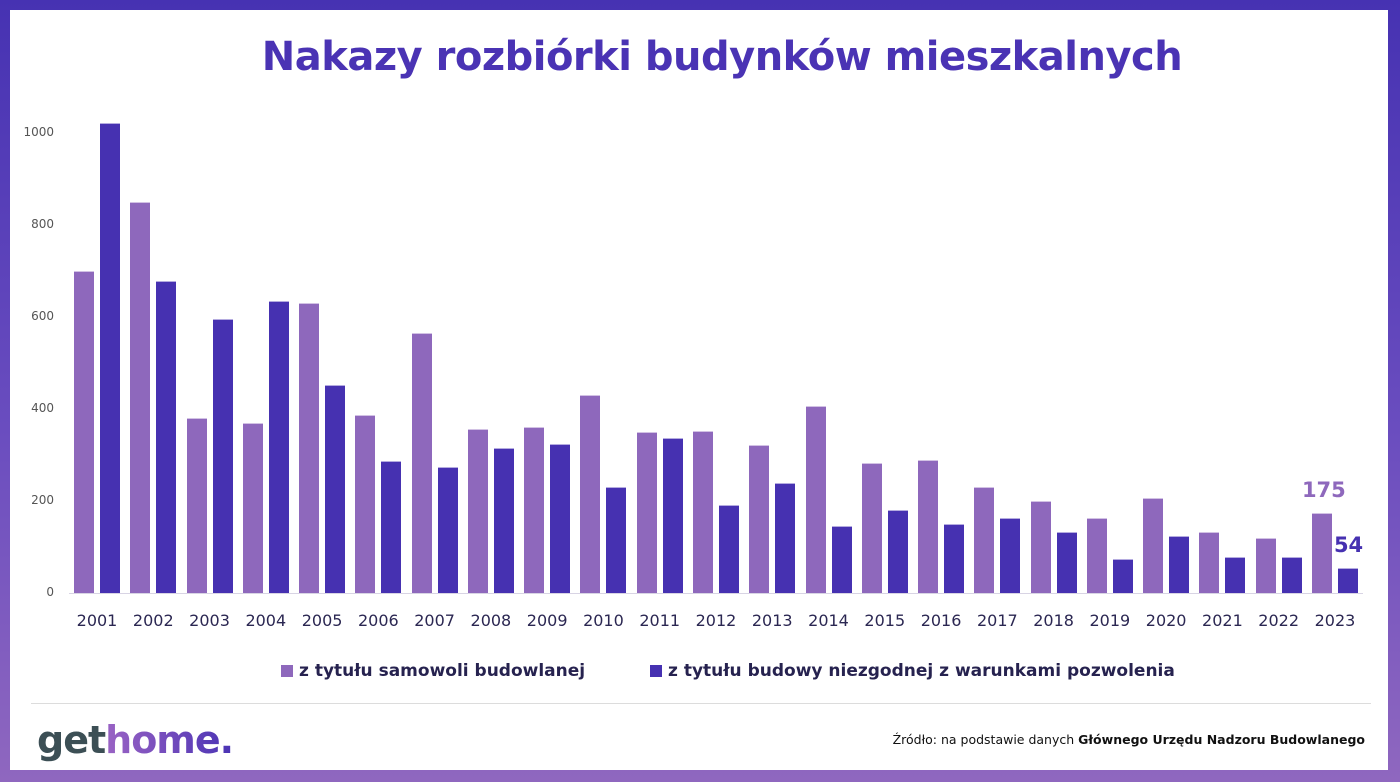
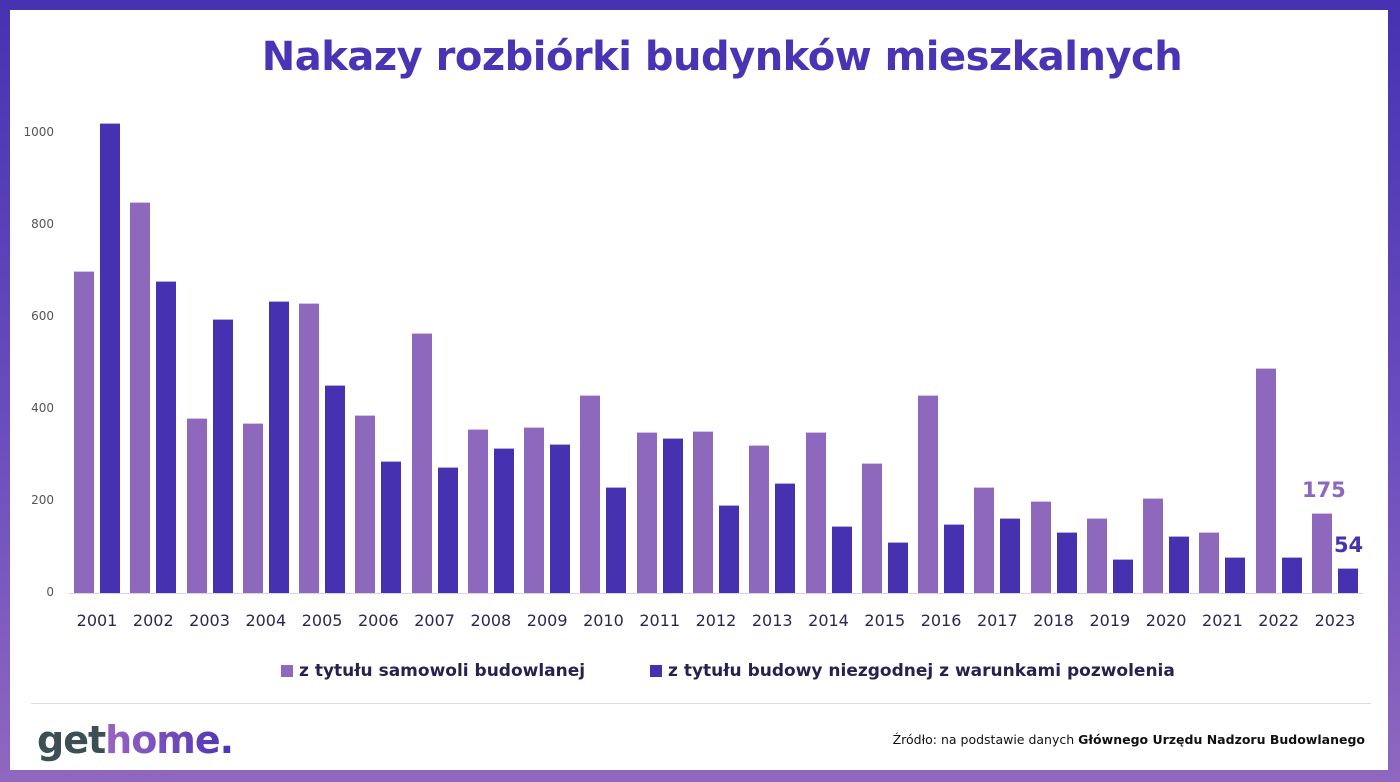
z tytułu samowoli budowlanej/2014: 410 -> 350
z tytułu budowy niezgodnej z warunkami pozwolenia/2015: 180 -> 110
z tytułu samowoli budowlanej/2016: 290 -> 430
z tytułu samowoli budowlanej/2022: 120 -> 490
